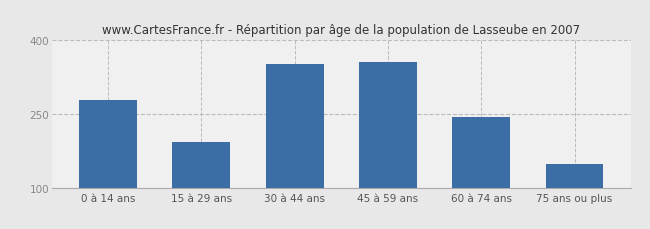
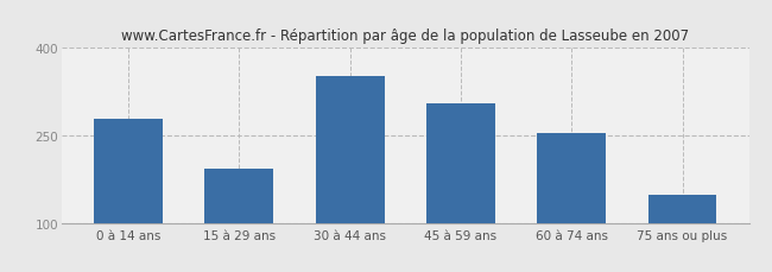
45 à 59 ans: 355 -> 305
60 à 74 ans: 243 -> 255
